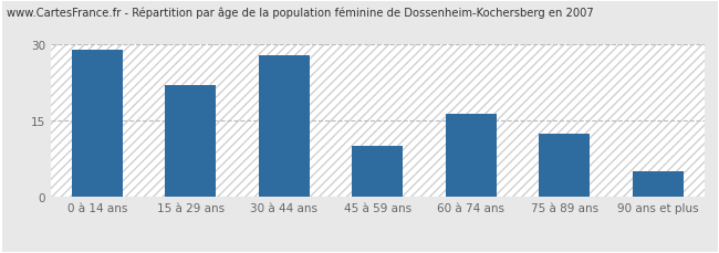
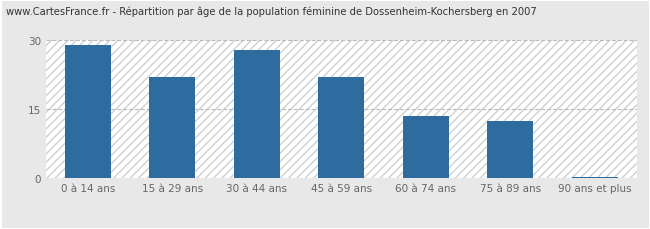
45 à 59 ans: 10.0 -> 22.0
60 à 74 ans: 16.5 -> 13.5
90 ans et plus: 5.0 -> 0.3
